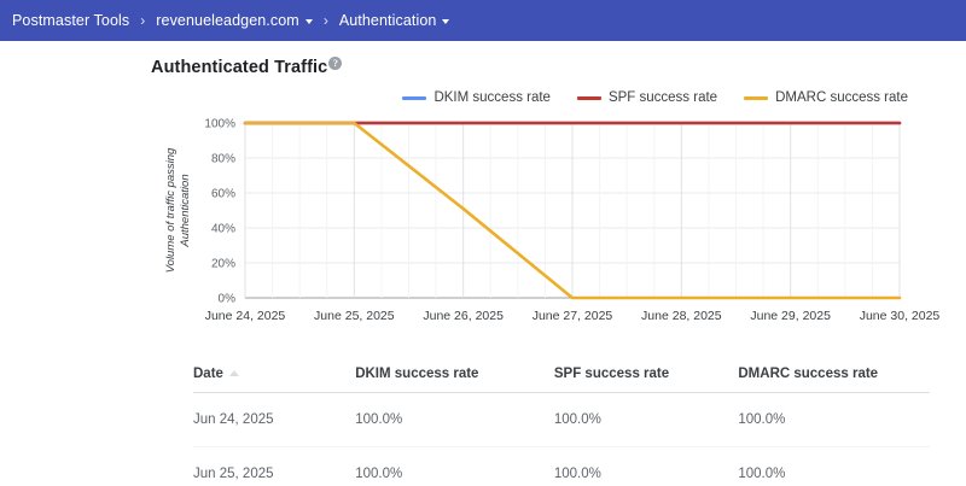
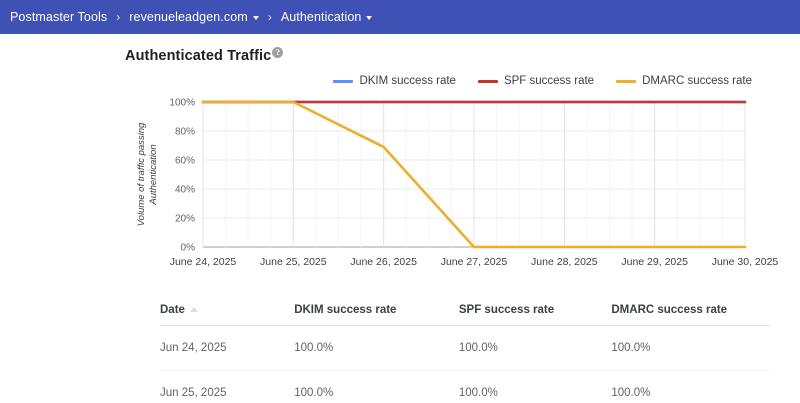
DMARC success rate/June 26, 2025: 51% -> 69%
